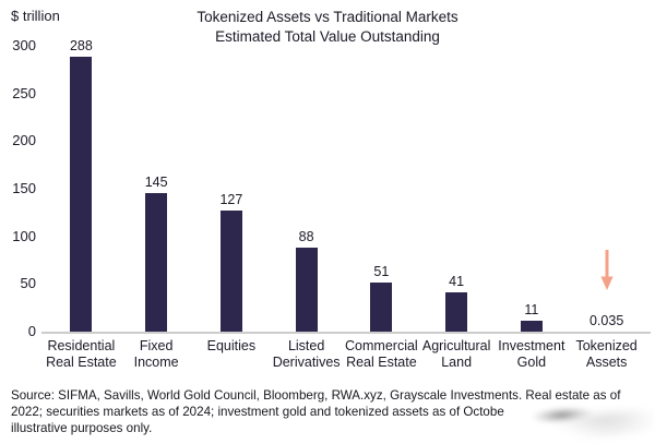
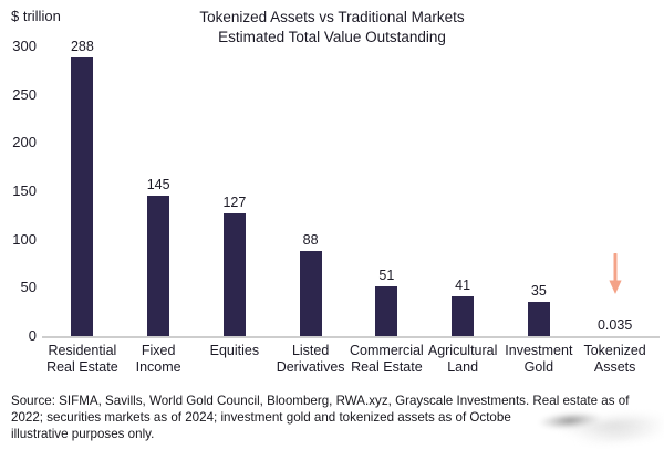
Investment Gold: 11 -> 35
